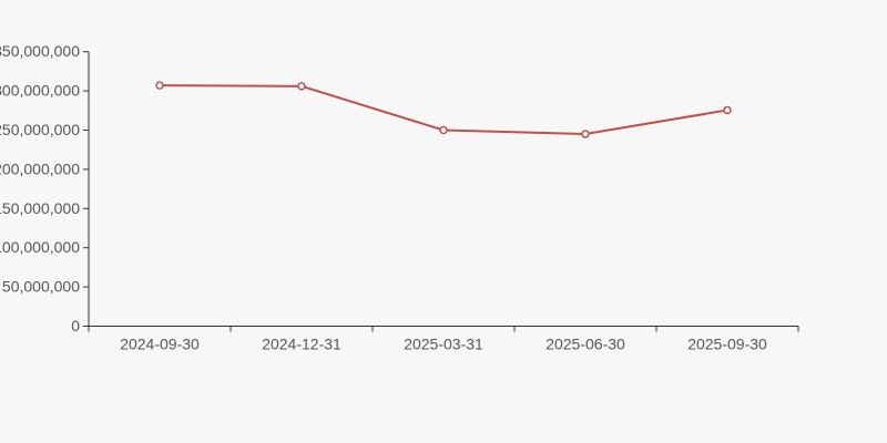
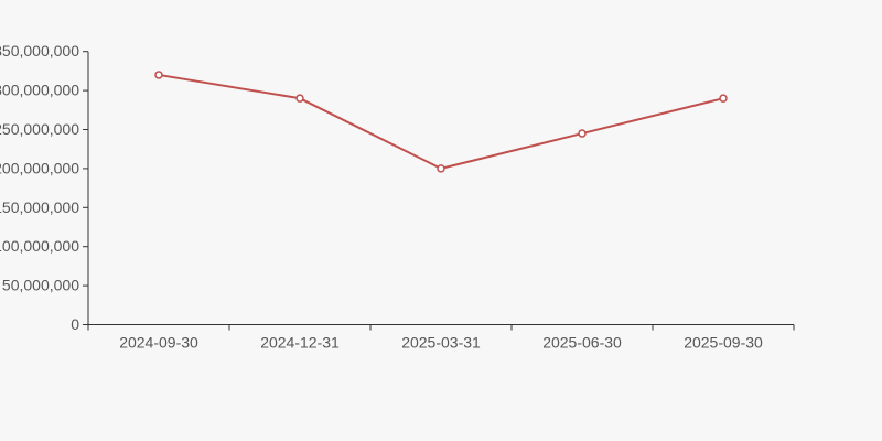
2024-09-30: 310000000 -> 320000000
2024-12-31: 310000000 -> 290000000
2025-03-31: 250000000 -> 200000000
2025-09-30: 280000000 -> 290000000
